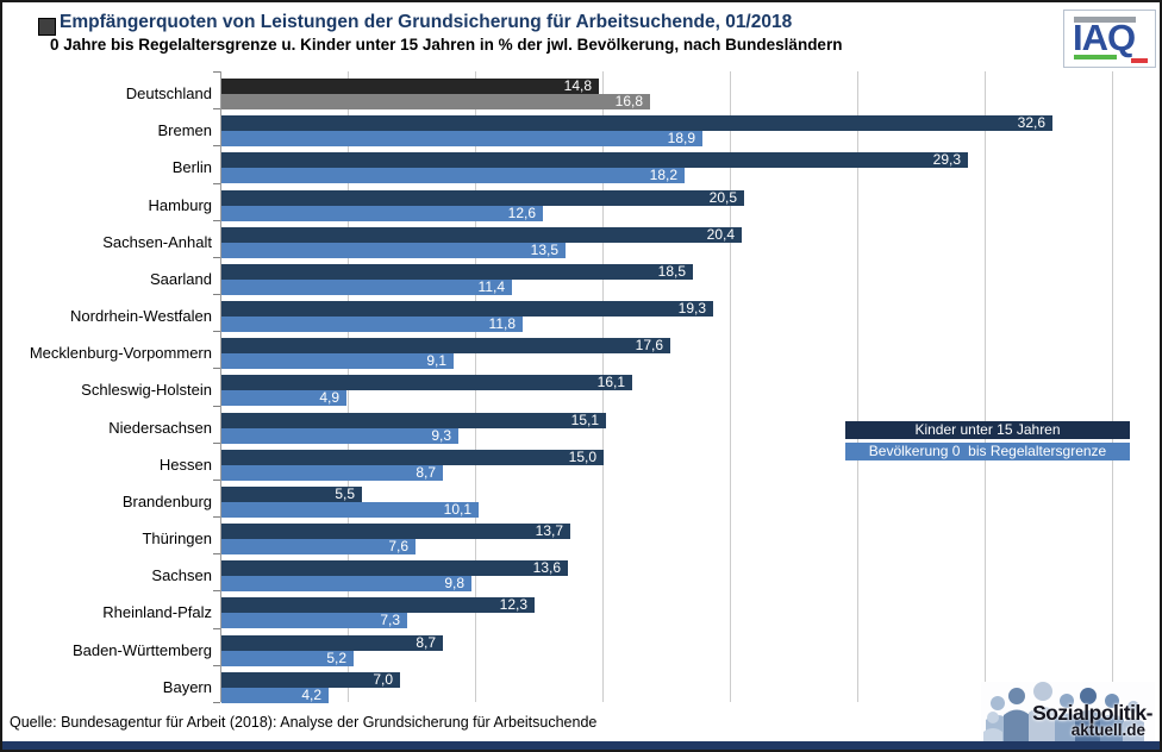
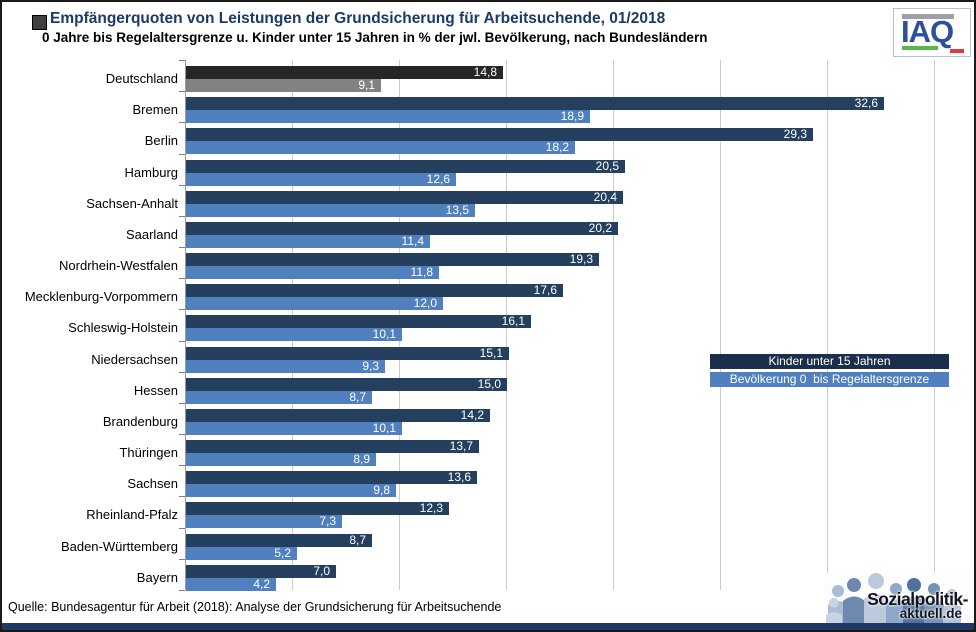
Bevölkerung 0 bis Regelaltersgrenze/Deutschland: 16,8 -> 9,1
Kinder unter 15 Jahren/Saarland: 18,5 -> 20,2
Bevölkerung 0 bis Regelaltersgrenze/Mecklenburg-Vorpommern: 9,1 -> 12,0
Bevölkerung 0 bis Regelaltersgrenze/Schleswig-Holstein: 4,9 -> 10,1
Kinder unter 15 Jahren/Brandenburg: 5,5 -> 14,2
Bevölkerung 0 bis Regelaltersgrenze/Thüringen: 7,6 -> 8,9
